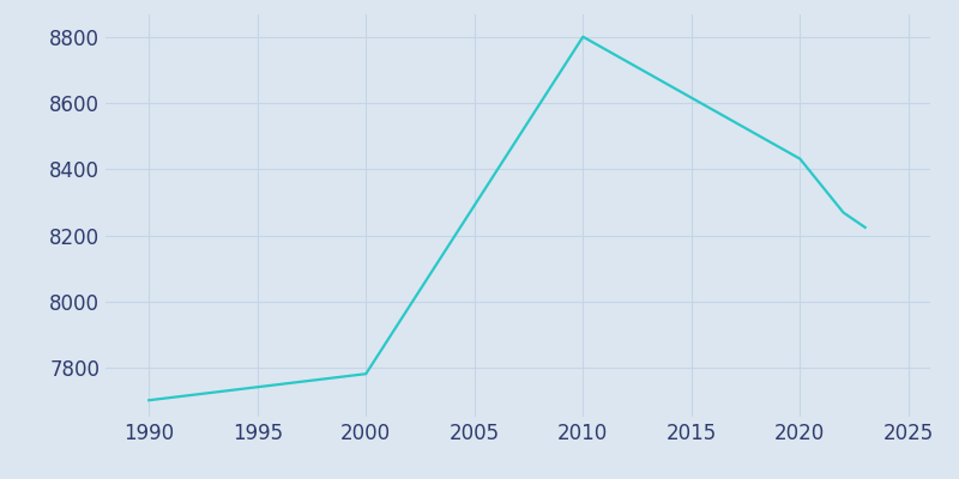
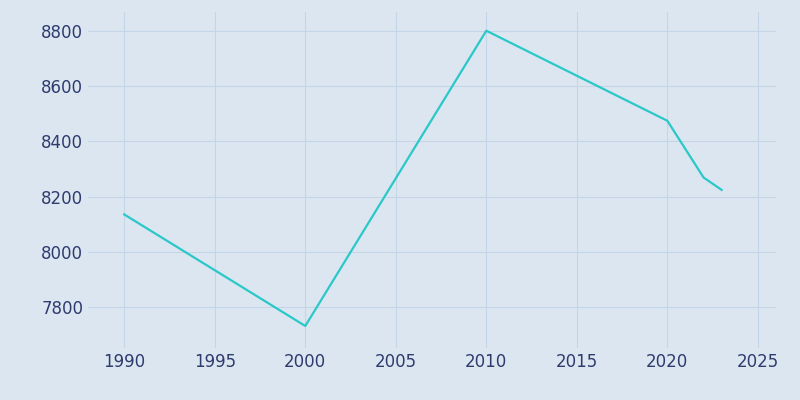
1990: 7700 -> 8135
2000: 7780 -> 7730
2020: 8432 -> 8475
